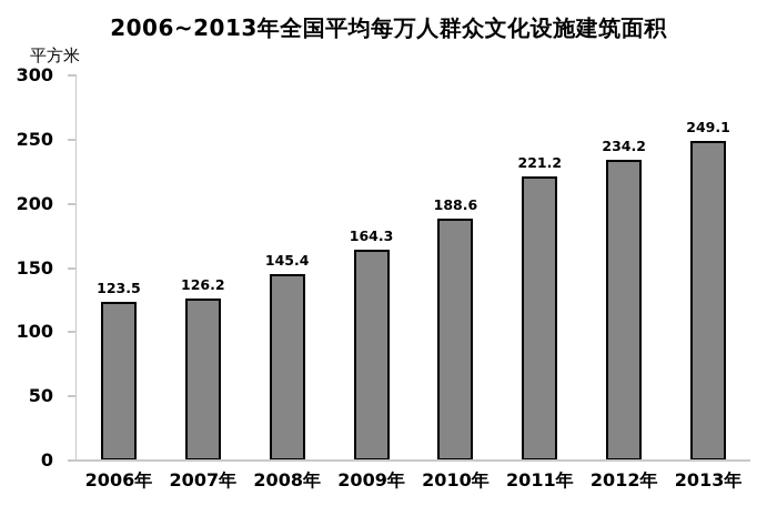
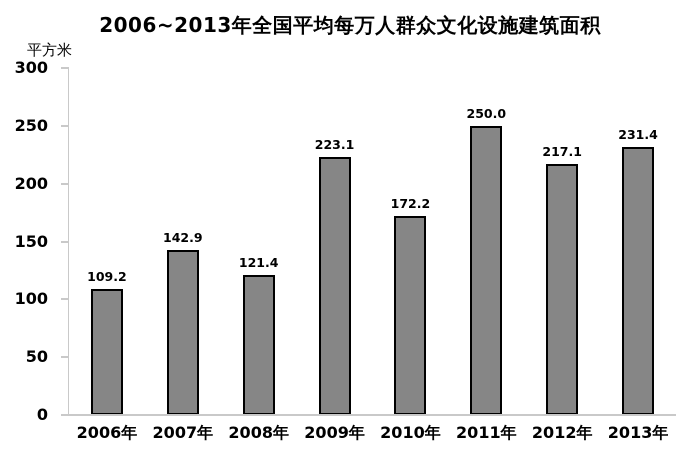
2006年: 123.5 -> 109.2
2007年: 126.2 -> 142.9
2008年: 145.4 -> 121.4
2009年: 164.3 -> 223.1
2010年: 188.6 -> 172.2
2011年: 221.2 -> 250.0
2012年: 234.2 -> 217.1
2013年: 249.1 -> 231.4
